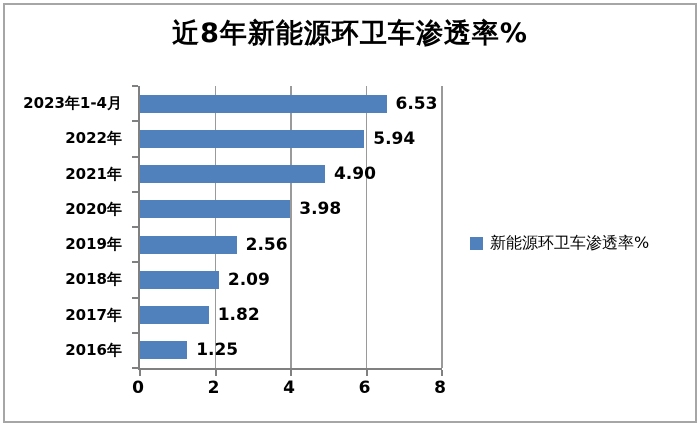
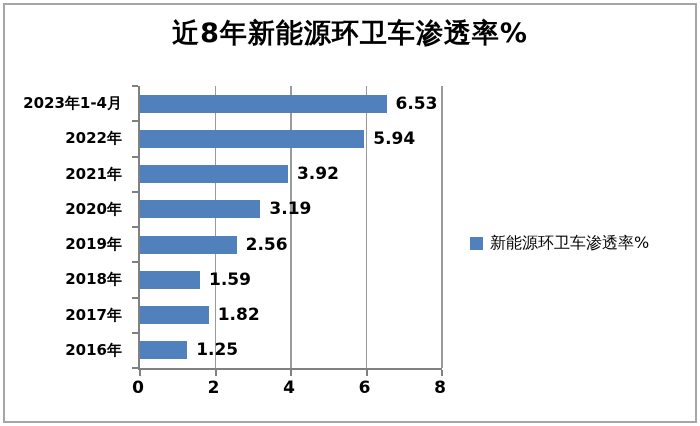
2021年: 4.90 -> 3.92
2020年: 3.98 -> 3.19
2018年: 2.09 -> 1.59
